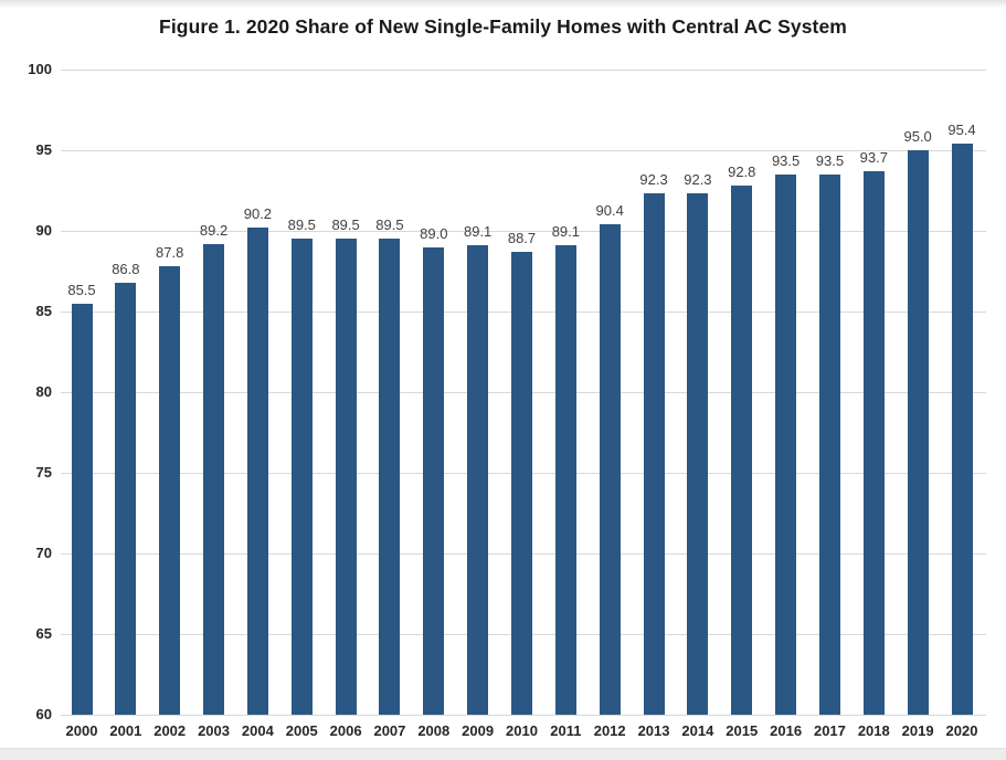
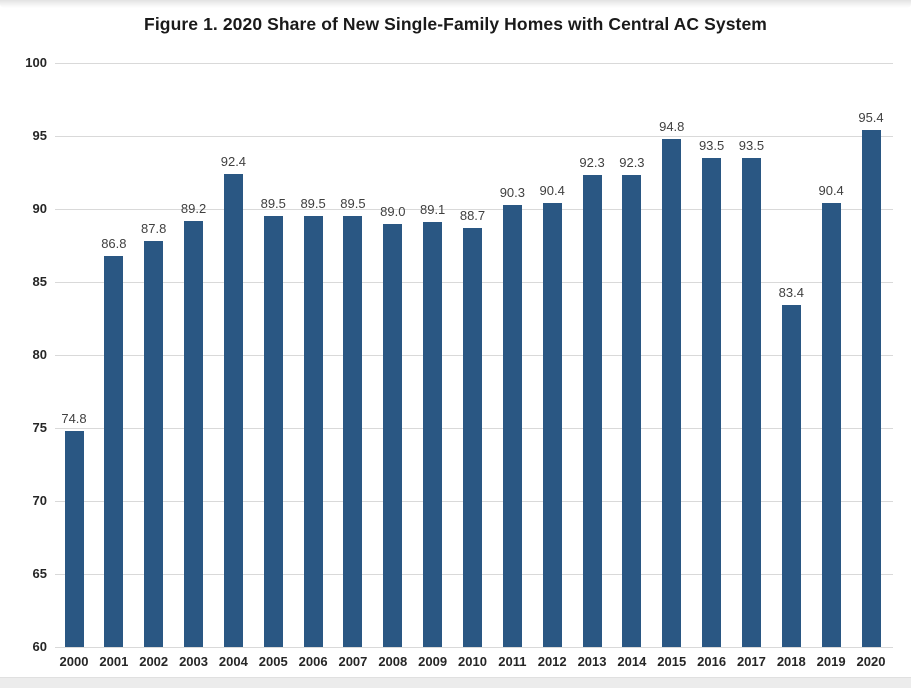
2000: 85.5 -> 74.8
2004: 90.2 -> 92.4
2011: 89.1 -> 90.3
2015: 92.8 -> 94.8
2018: 93.7 -> 83.4
2019: 95.0 -> 90.4
